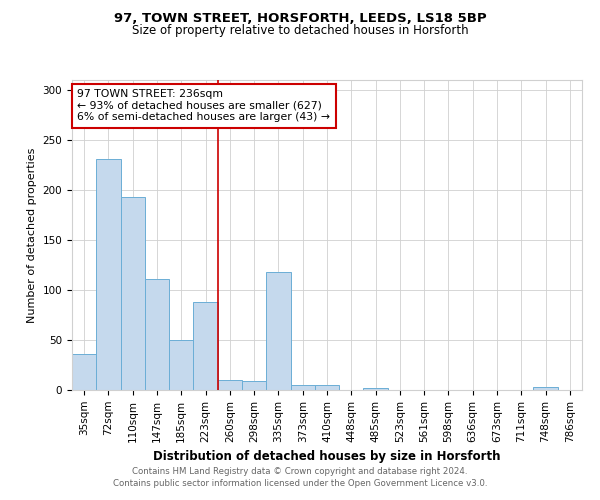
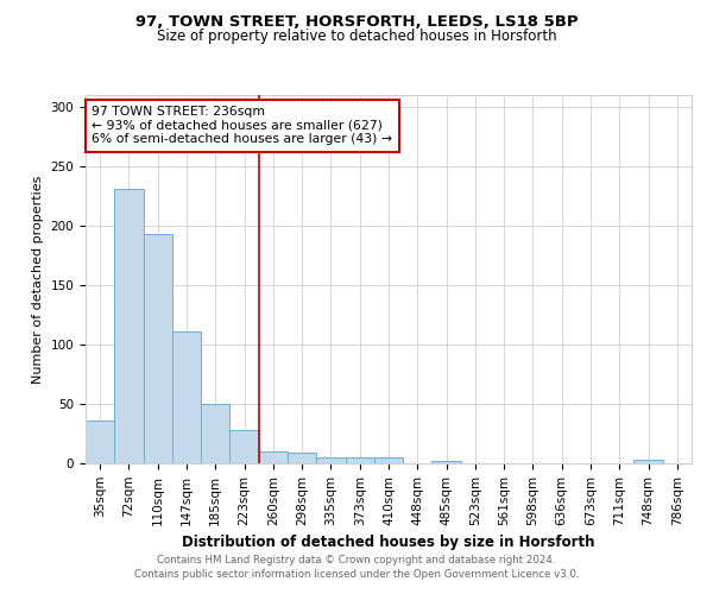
223sqm: 88 -> 28
335sqm: 118 -> 5
